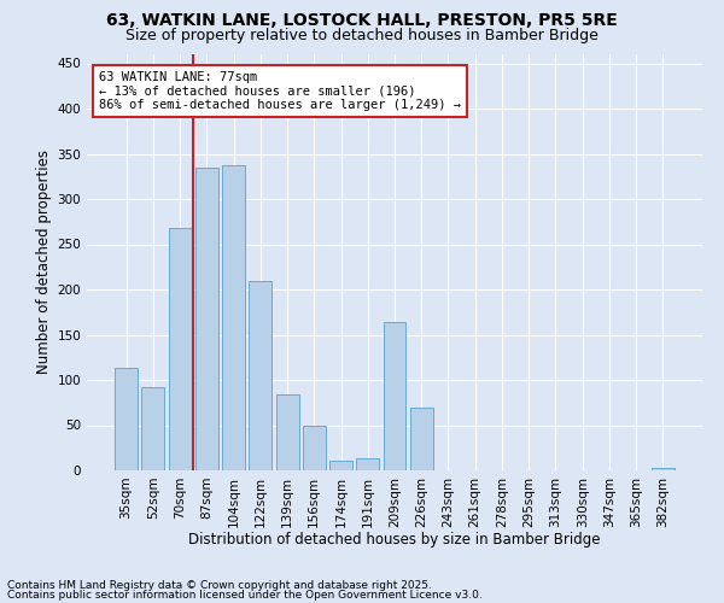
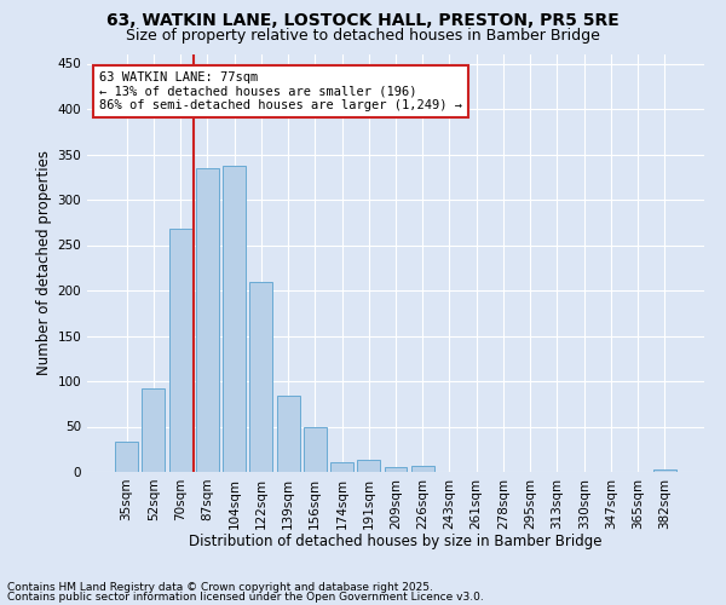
35sqm: 114 -> 33
209sqm: 164 -> 6
226sqm: 70 -> 7
